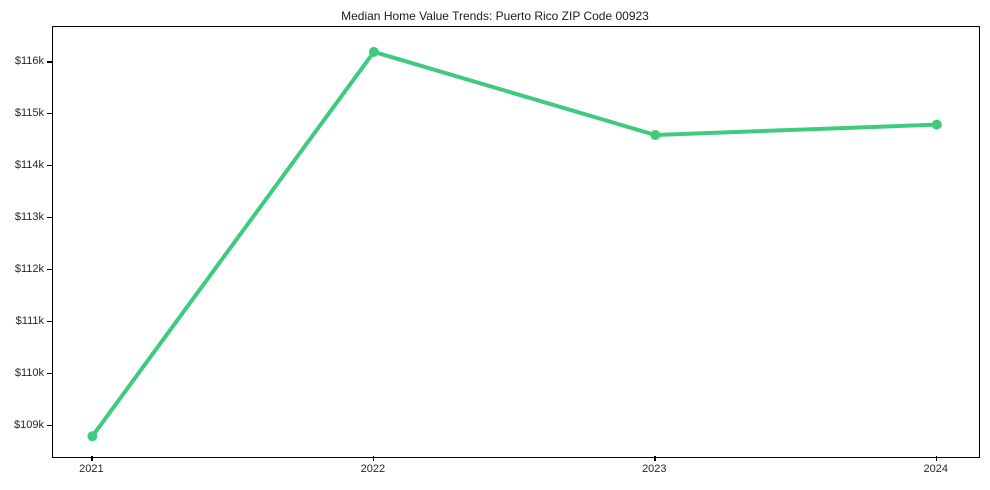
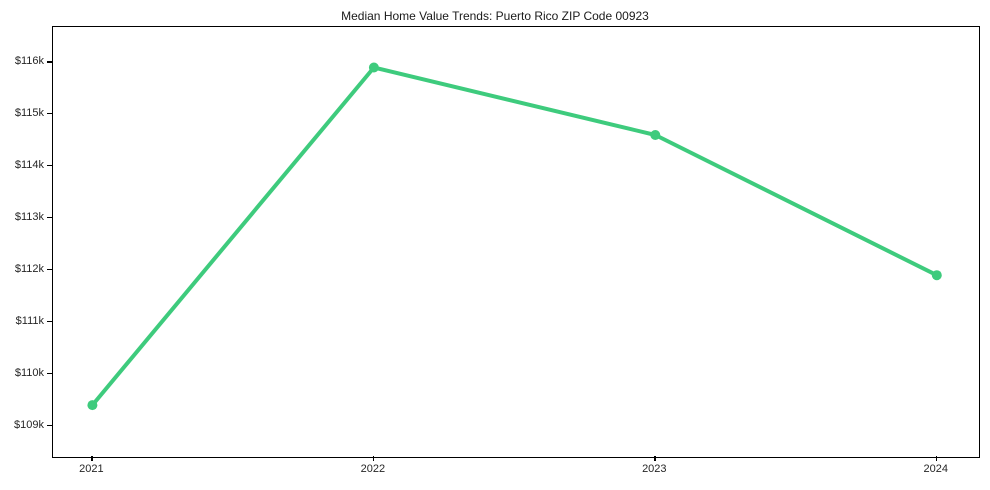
2021: $108.8k -> $109.4k
2022: $116.2k -> $115.9k
2024: $114.8k -> $111.9k
